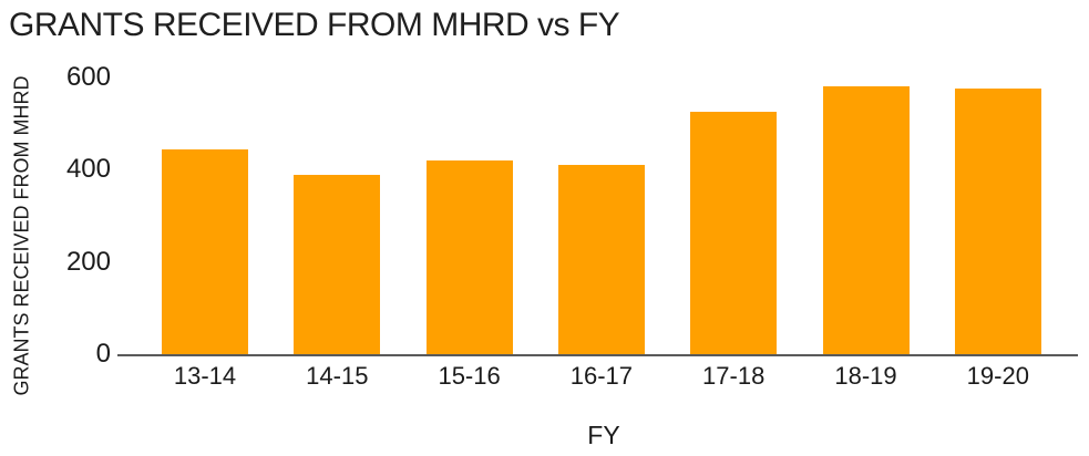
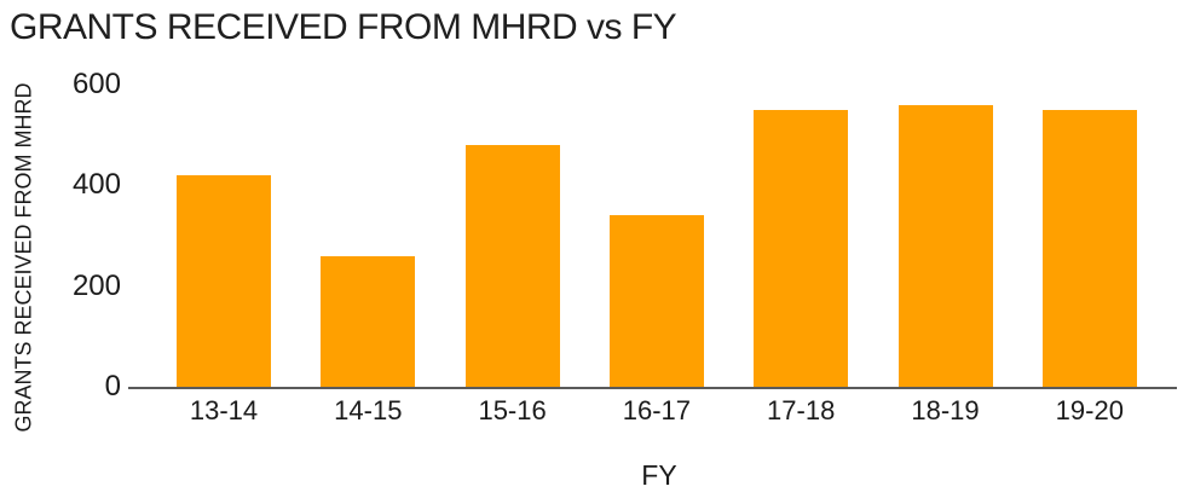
13-14: 440 -> 420
14-15: 390 -> 260
15-16: 420 -> 480
16-17: 410 -> 340
17-18: 520 -> 550
18-19: 580 -> 560
19-20: 580 -> 550
